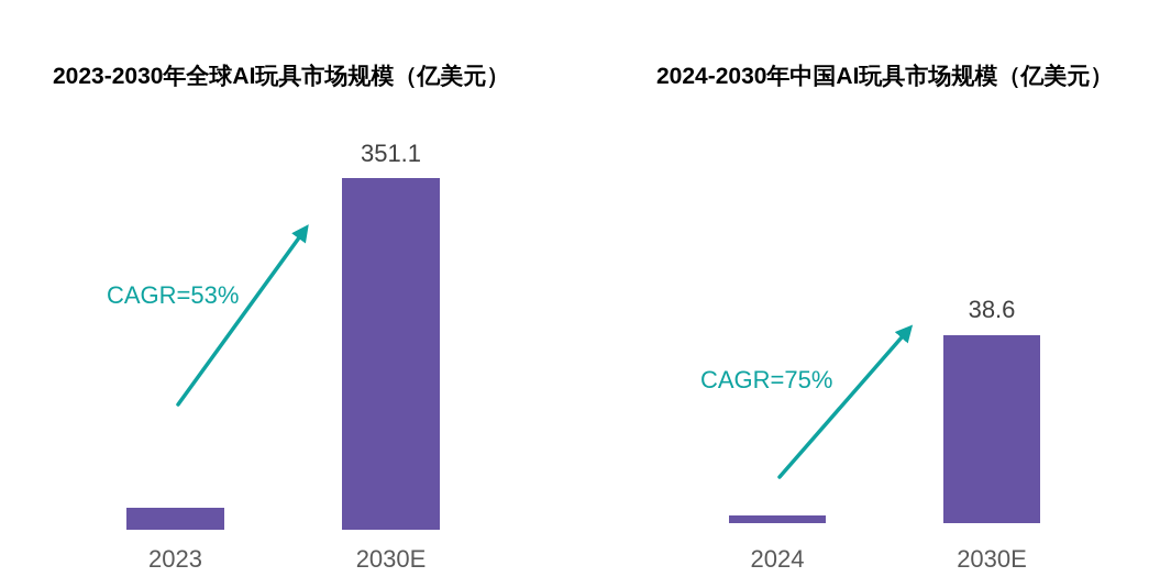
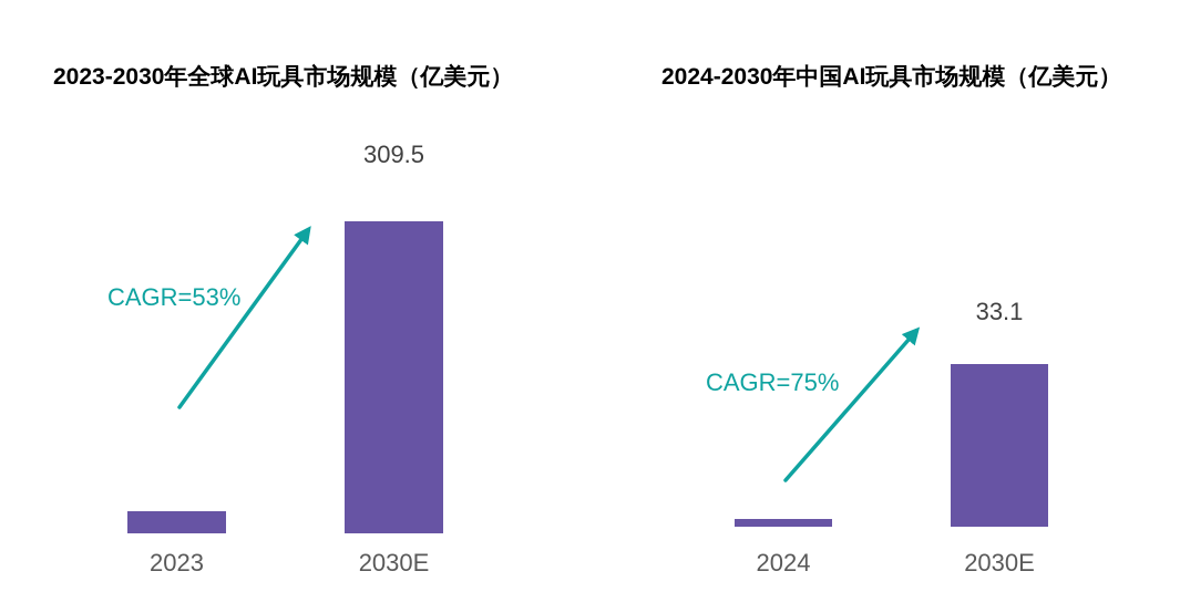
2023-2030年全球AI玩具市场规模（亿美元）/2030E: 351.1 -> 309.5
2024-2030年中国AI玩具市场规模（亿美元）/2030E: 38.6 -> 33.1
